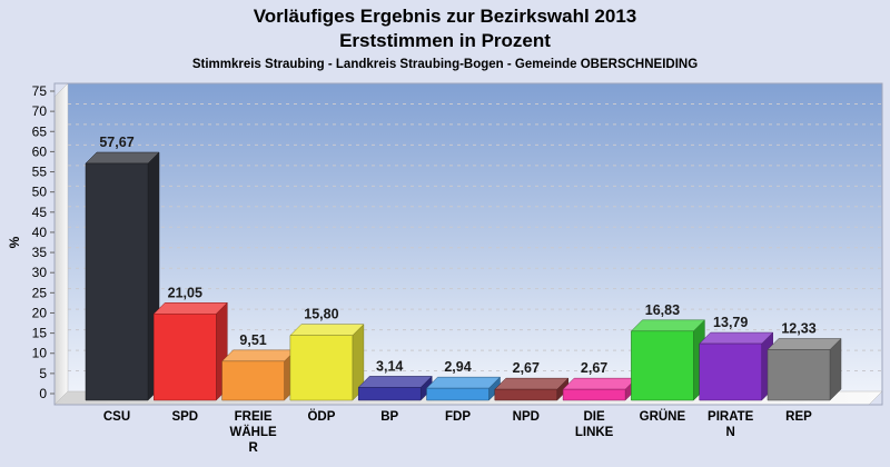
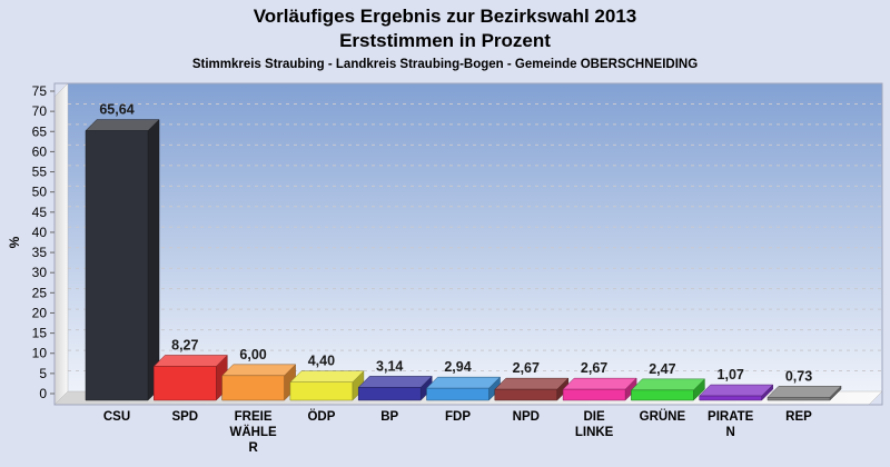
CSU: 57,67 -> 65,64
SPD: 21,05 -> 8,27
FREIE WÄHLER: 9,51 -> 6,00
ÖDP: 15,80 -> 4,40
GRÜNE: 16,83 -> 2,47
PIRATEN: 13,79 -> 1,07
REP: 12,33 -> 0,73
